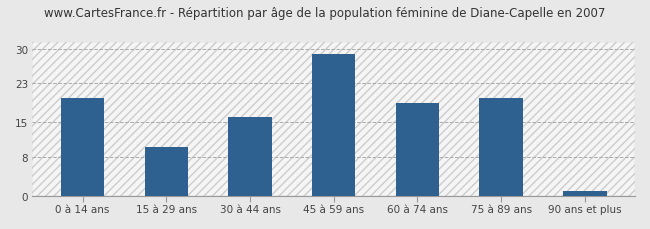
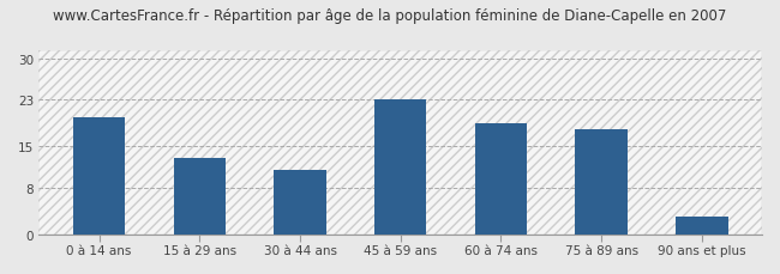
15 à 29 ans: 10 -> 13
30 à 44 ans: 16 -> 11
45 à 59 ans: 29 -> 23
75 à 89 ans: 20 -> 18
90 ans et plus: 1 -> 3
